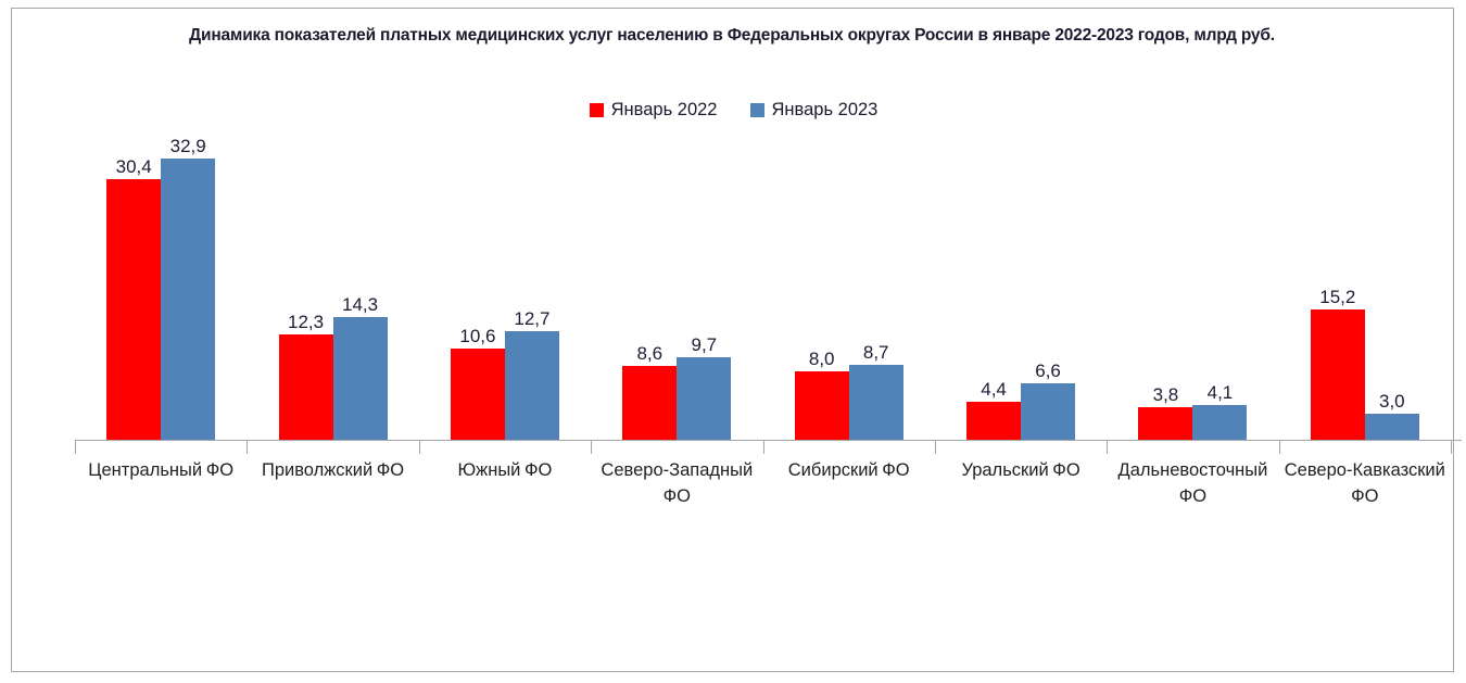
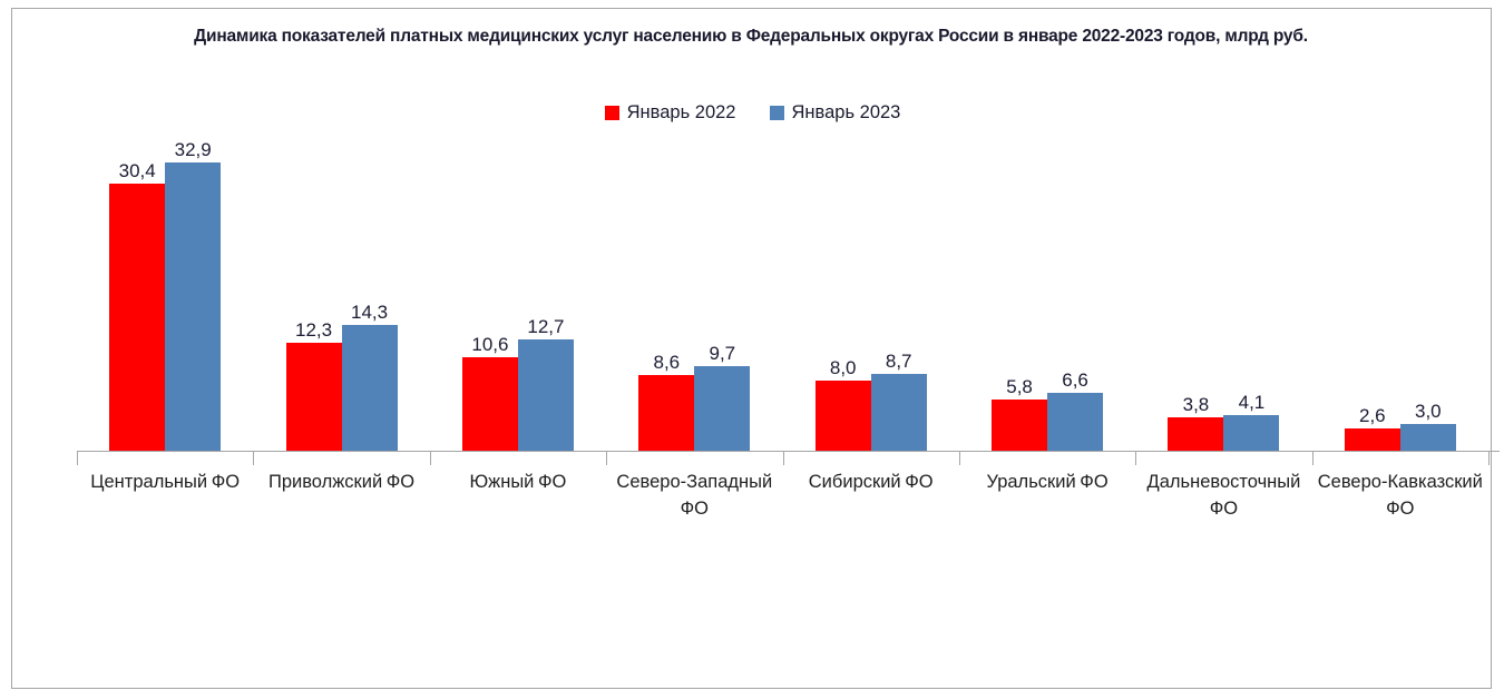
Январь 2022/Уральский ФО: 4,4 -> 5,8
Январь 2022/Северо-Кавказский ФО: 15,2 -> 2,6
